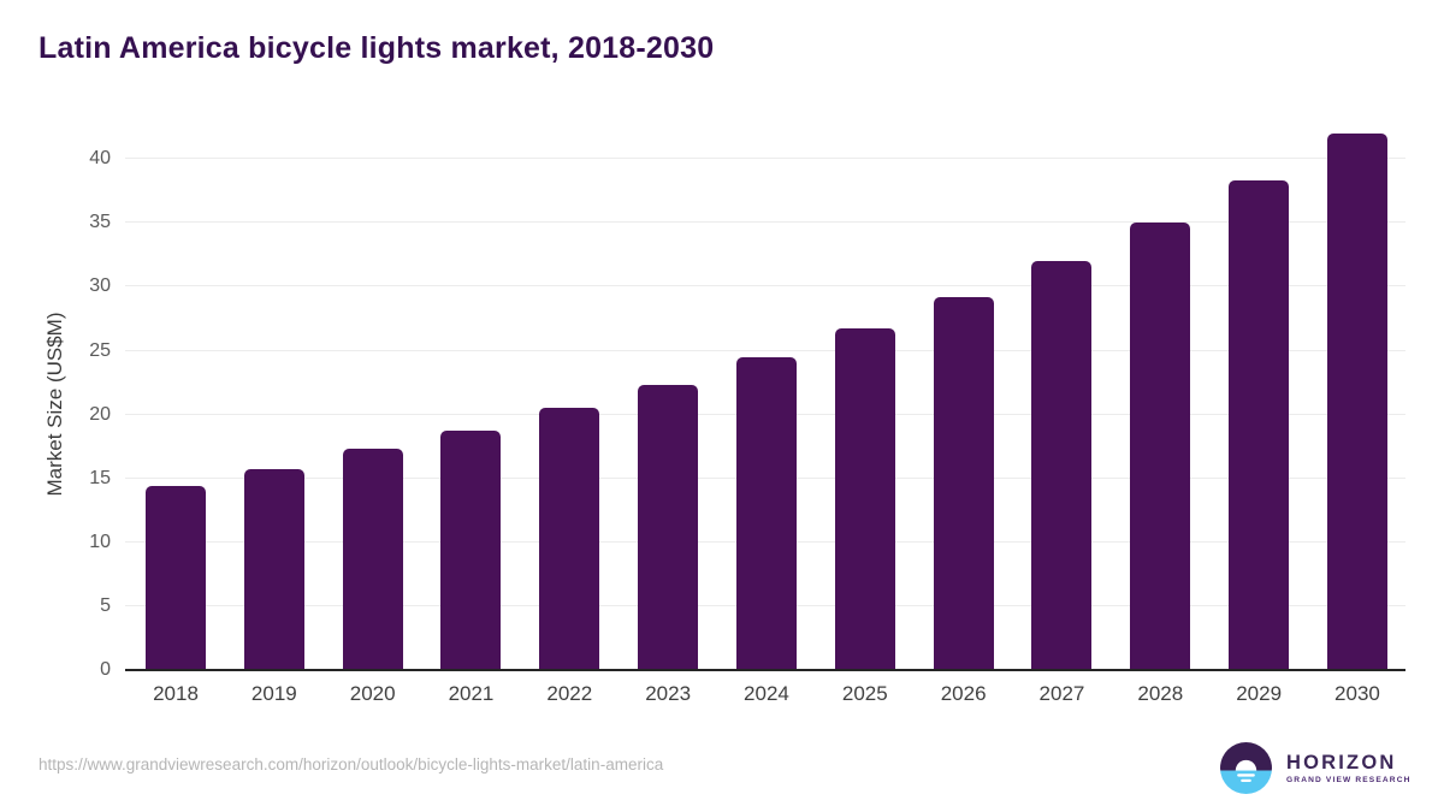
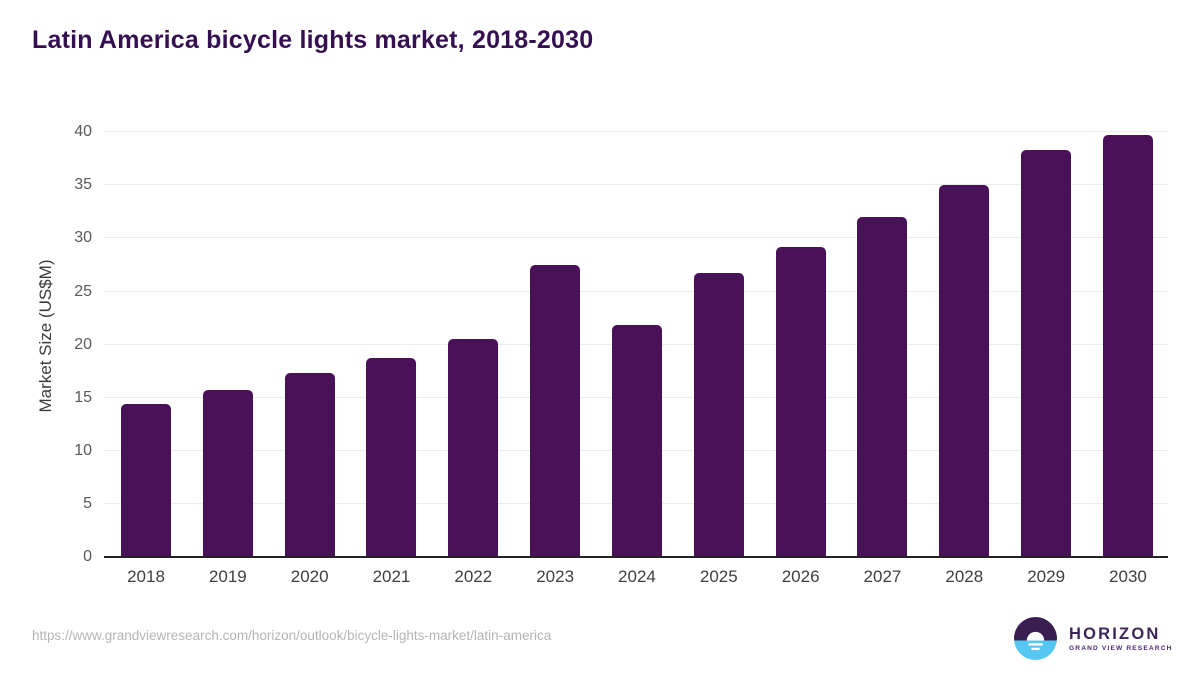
2023: 22.3 -> 27.5
2024: 24.5 -> 21.8
2030: 42.0 -> 39.7
